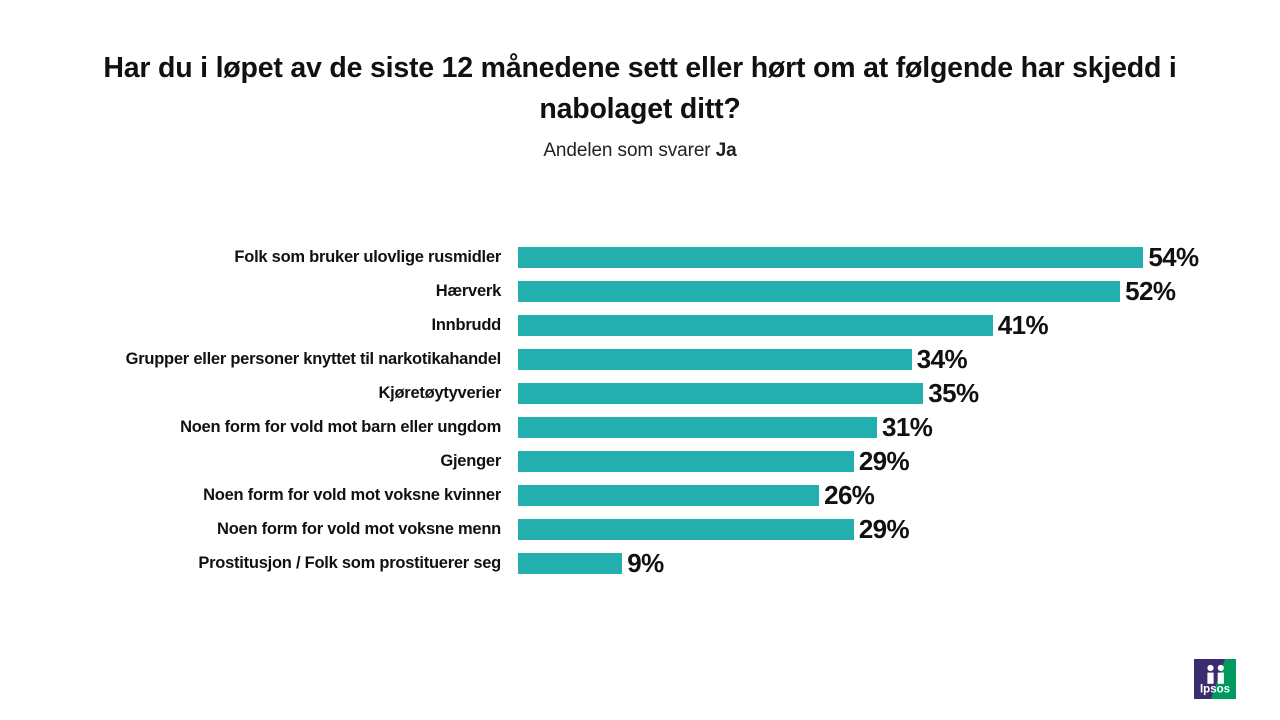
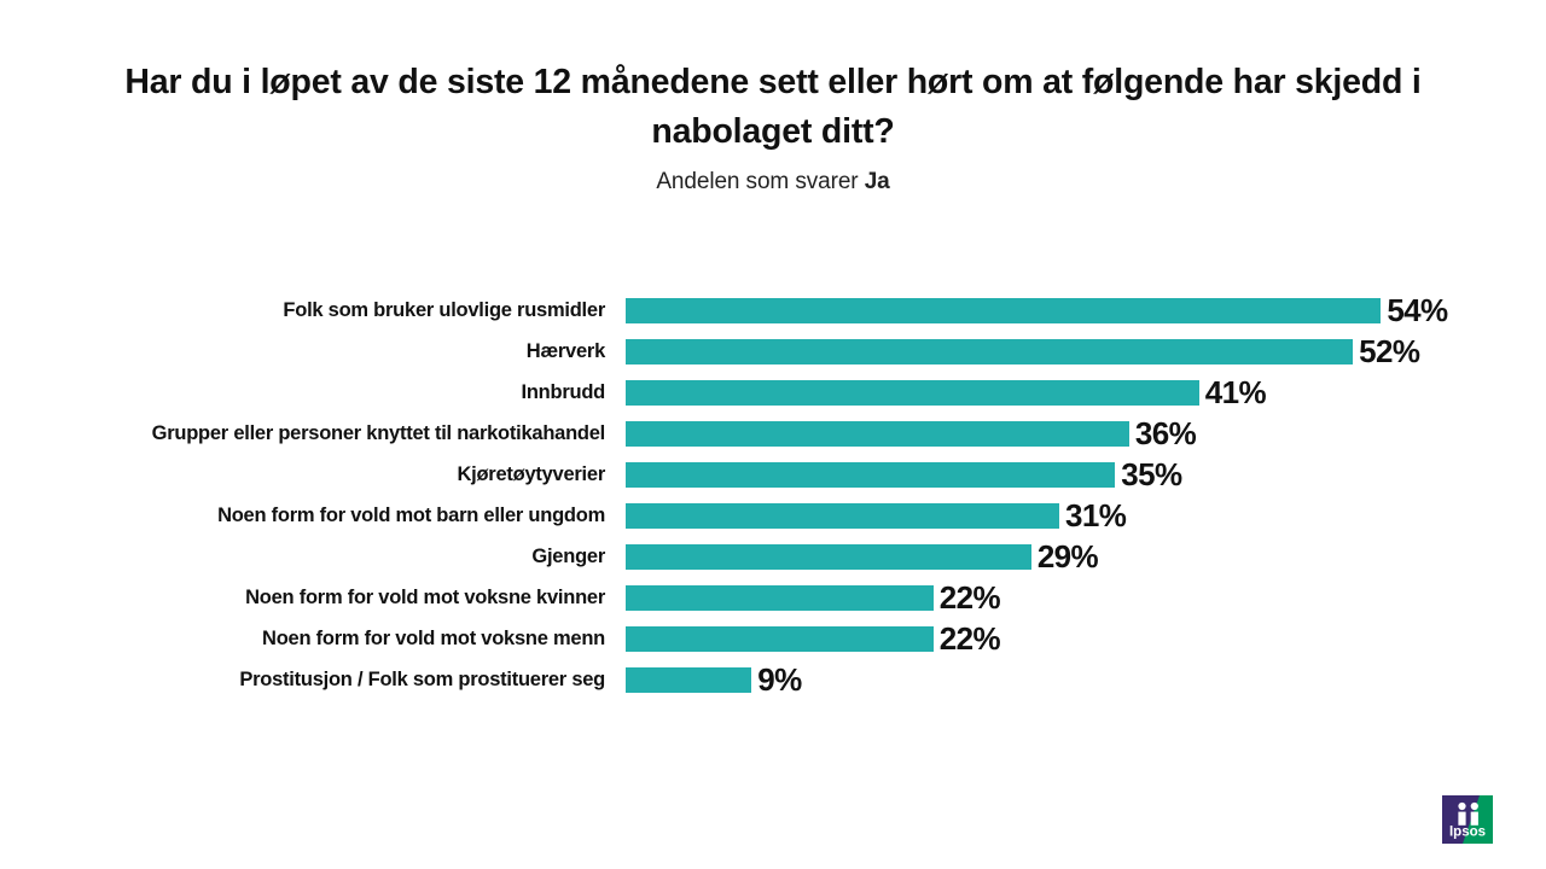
Grupper eller personer knyttet til narkotikahandel: 34% -> 36%
Noen form for vold mot voksne kvinner: 26% -> 22%
Noen form for vold mot voksne menn: 29% -> 22%
